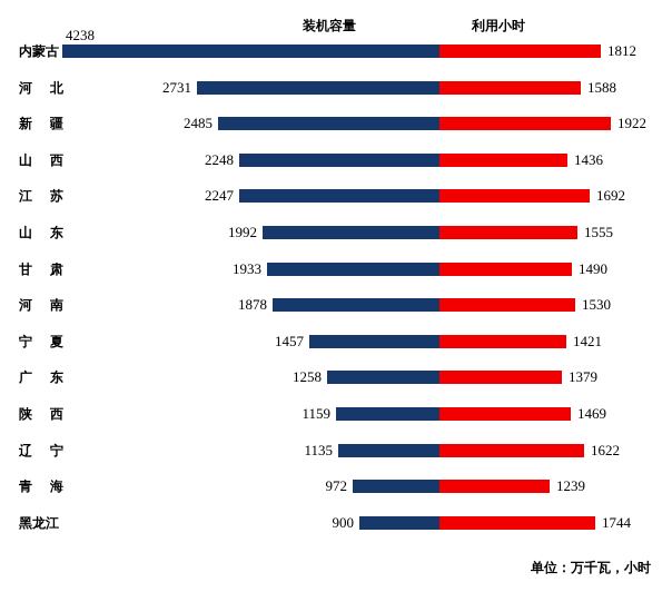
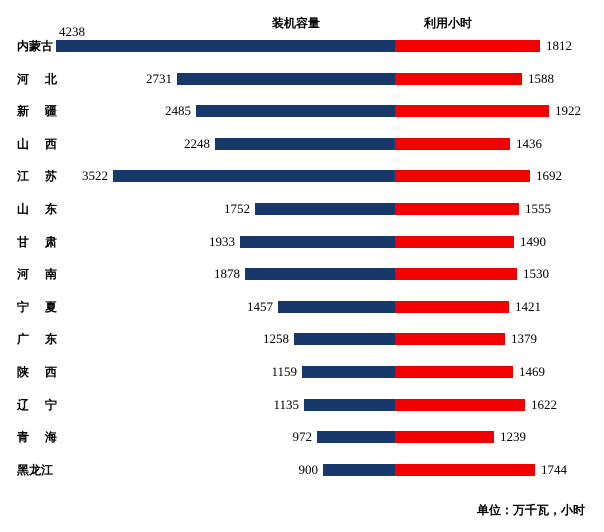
装机容量/江苏: 2247 -> 3522
装机容量/山东: 1992 -> 1752
